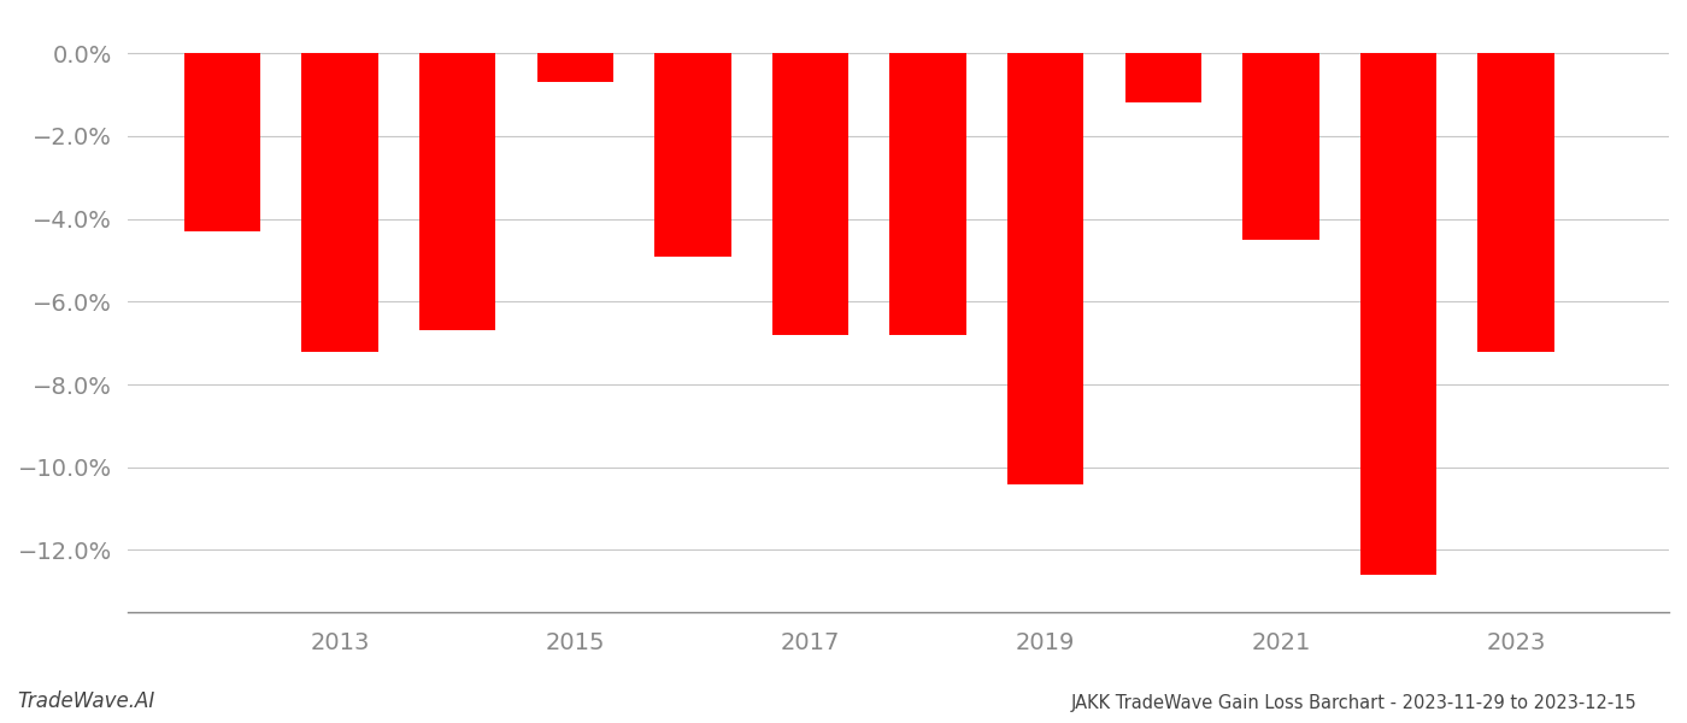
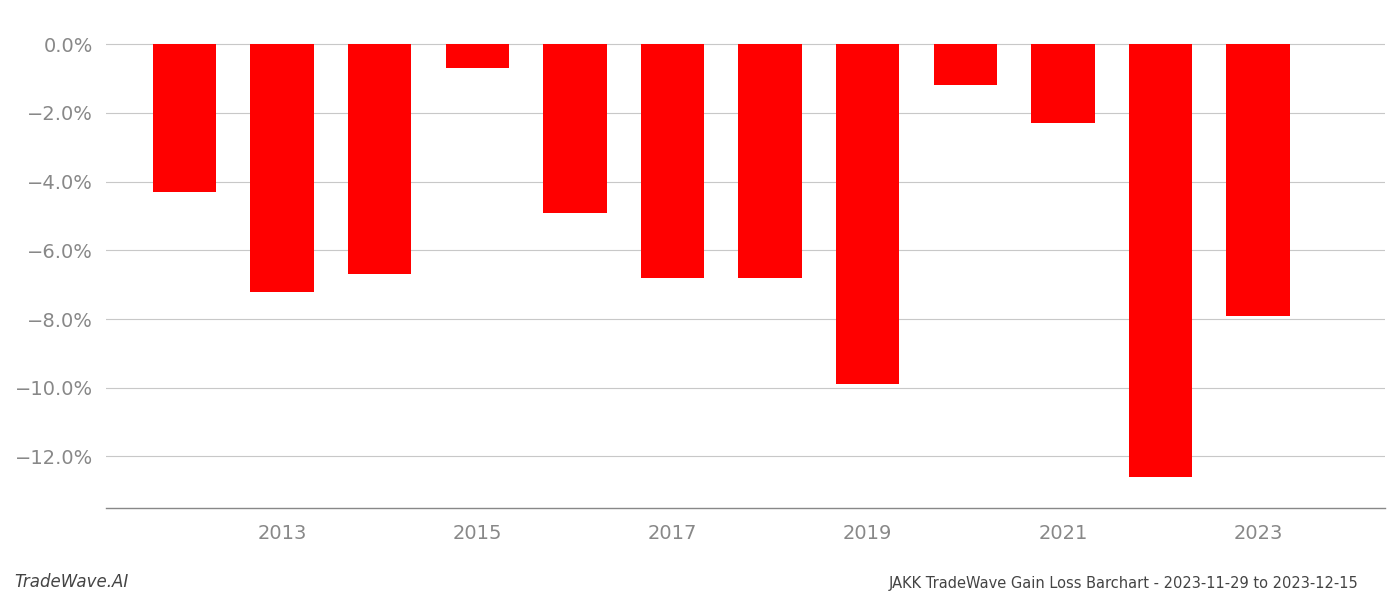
2019: -10.4% -> -9.9%
2021: -4.5% -> -2.3%
2023: -7.2% -> -7.9%
